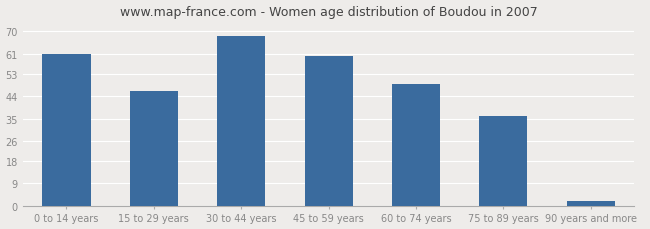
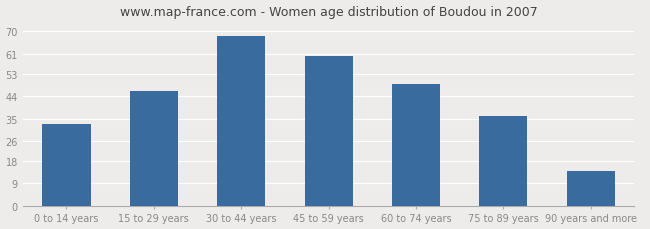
0 to 14 years: 61 -> 33
90 years and more: 2 -> 14
